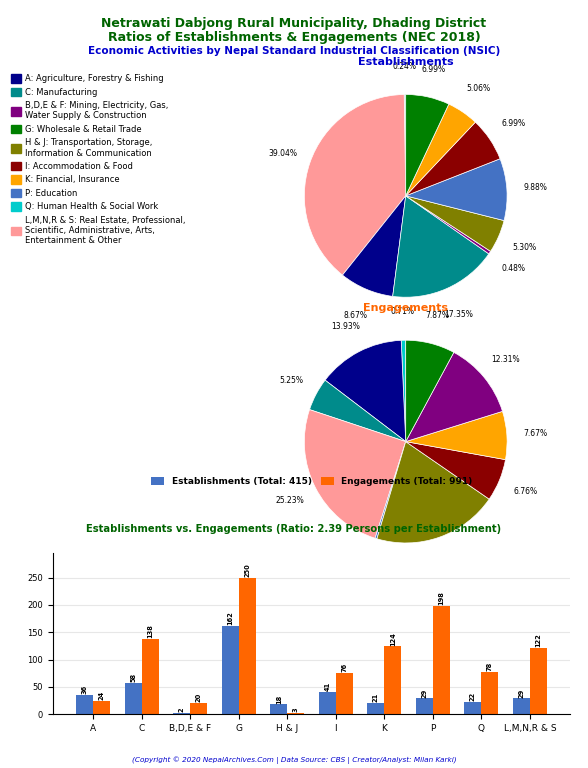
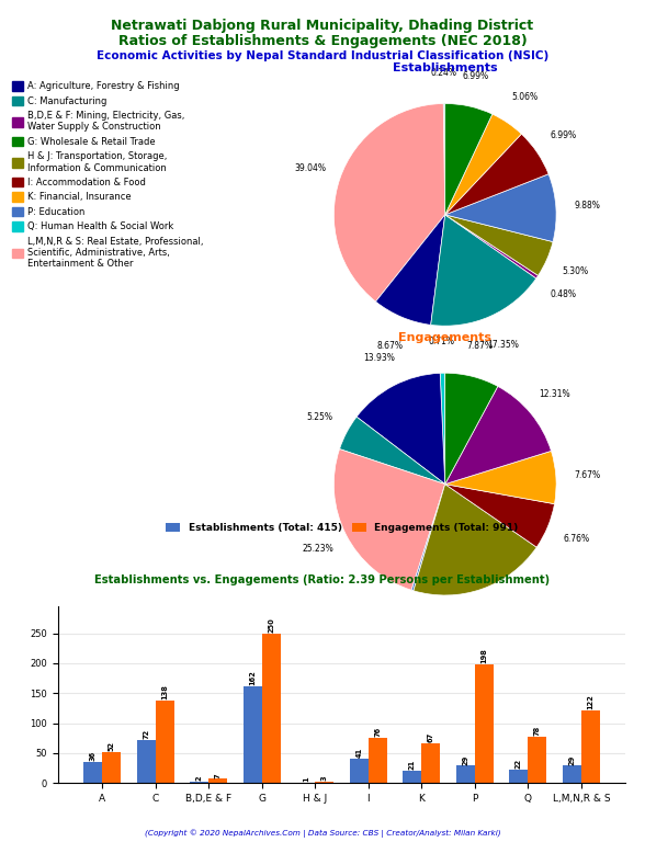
Engagements (Total: 991)/A: 24 -> 52
Establishments (Total: 415)/C: 58 -> 72
Engagements (Total: 991)/B,D,E & F: 20 -> 7
Establishments (Total: 415)/H & J: 18 -> 1
Engagements (Total: 991)/K: 124 -> 67
